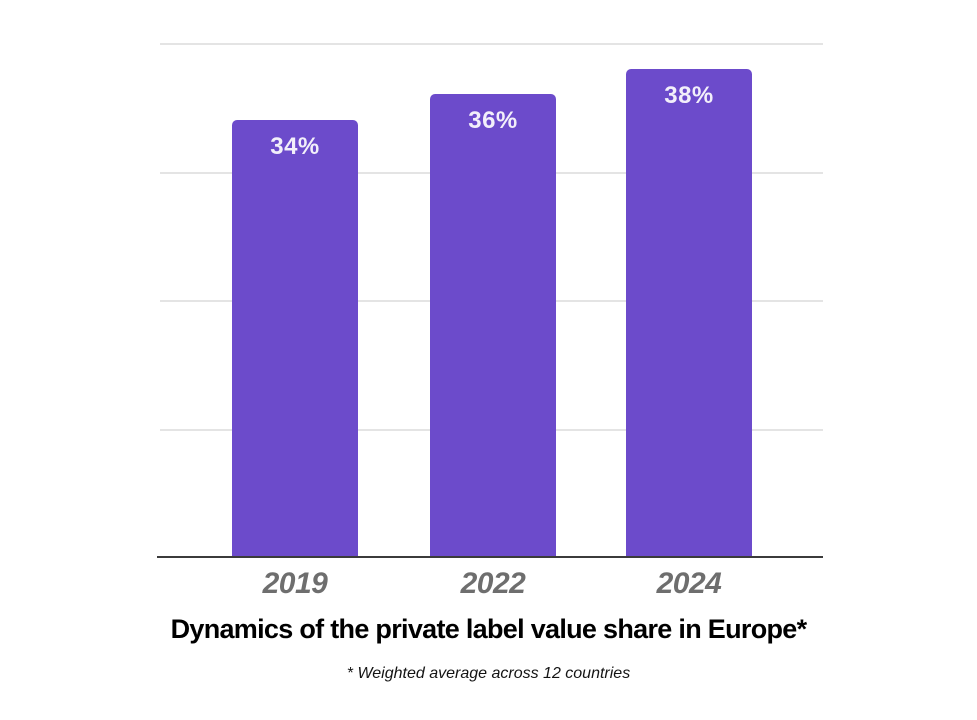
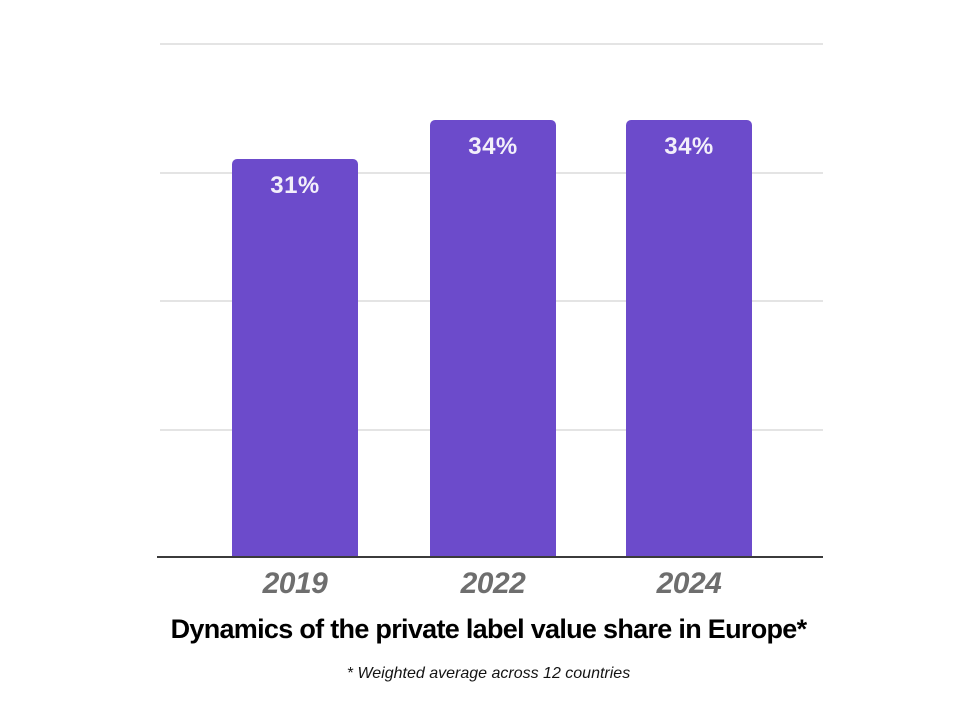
2019: 34% -> 31%
2022: 36% -> 34%
2024: 38% -> 34%
